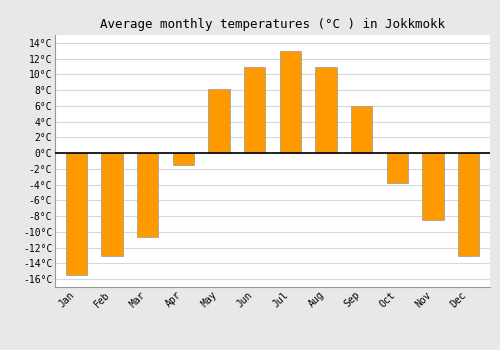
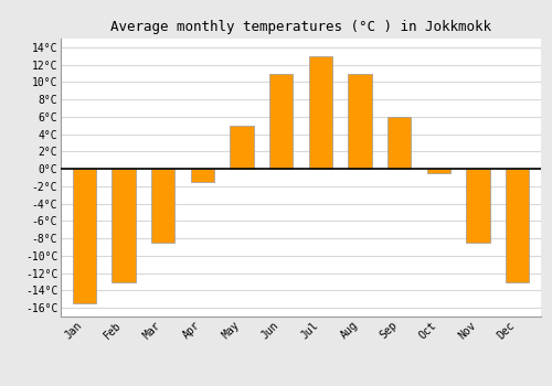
Mar: -10.6°C -> -8.5°C
May: 8.2°C -> 5.0°C
Oct: -3.8°C -> -0.5°C
